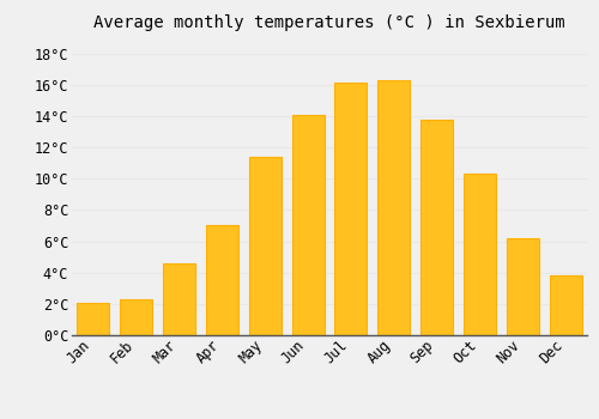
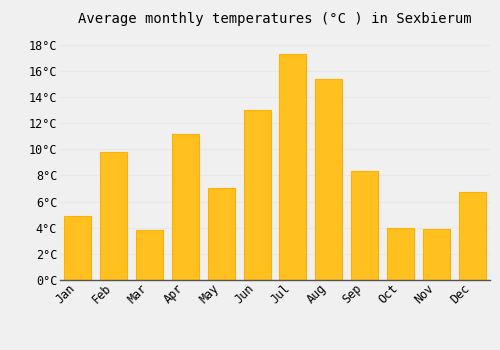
Jan: 2.1°C -> 4.9°C
Feb: 2.3°C -> 9.8°C
Mar: 4.6°C -> 3.8°C
Apr: 7.0°C -> 11.2°C
May: 11.4°C -> 7.0°C
Jun: 14.1°C -> 13.0°C
Jul: 16.1°C -> 17.3°C
Aug: 16.3°C -> 15.4°C
Sep: 13.8°C -> 8.3°C
Oct: 10.3°C -> 4.0°C
Nov: 6.2°C -> 3.9°C
Dec: 3.8°C -> 6.7°C
